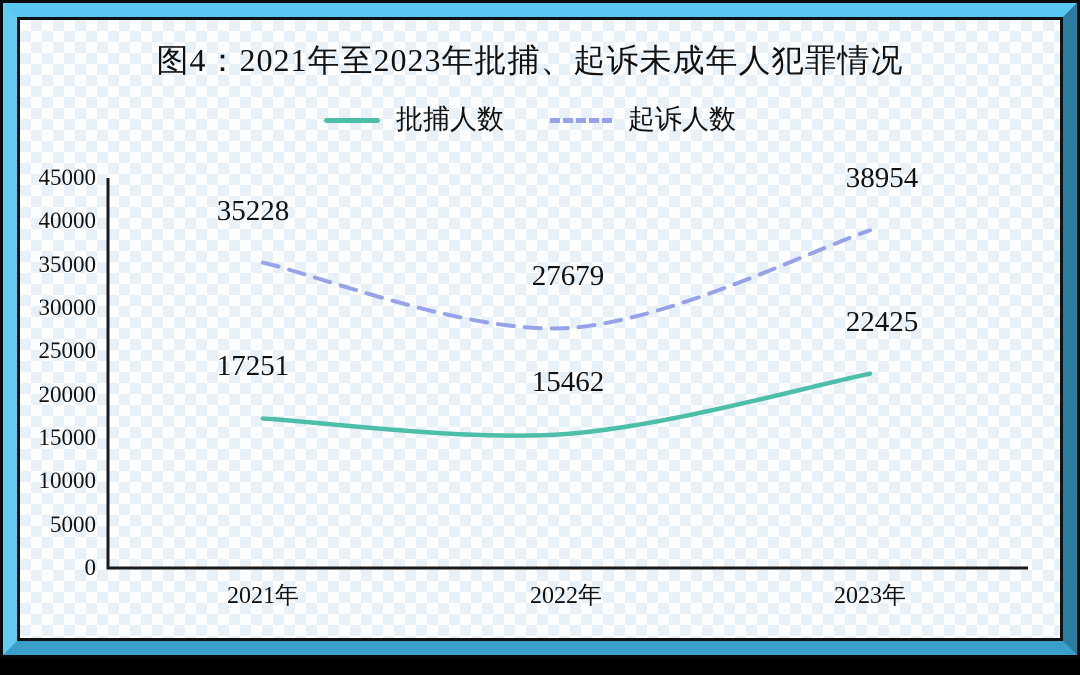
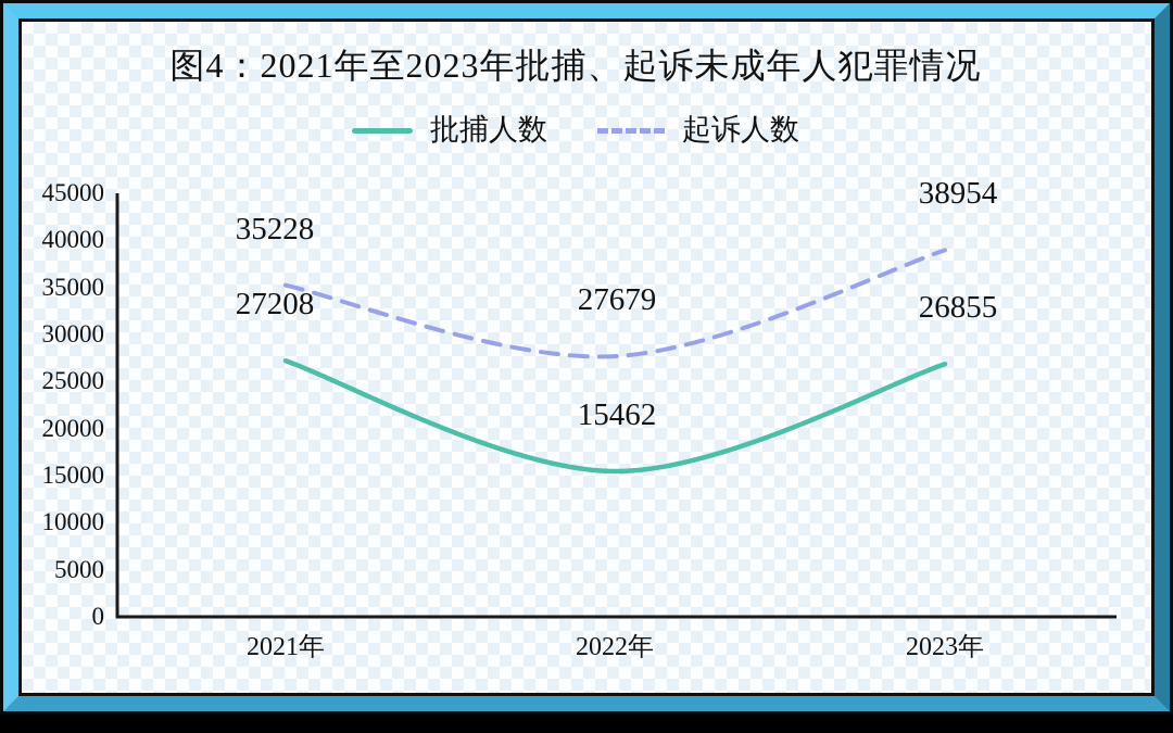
批捕人数/2021年: 17251 -> 27208
批捕人数/2023年: 22425 -> 26855
